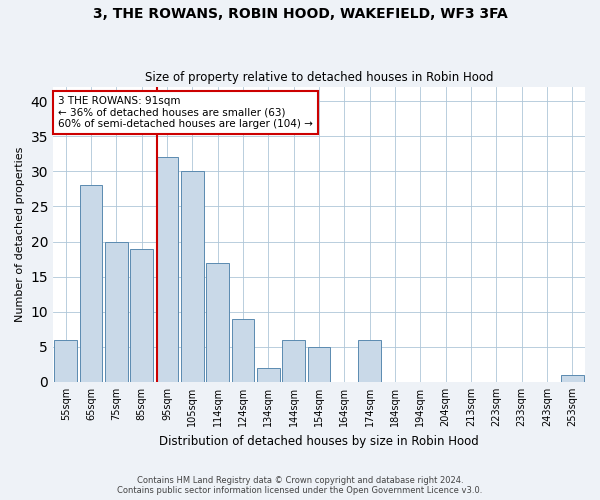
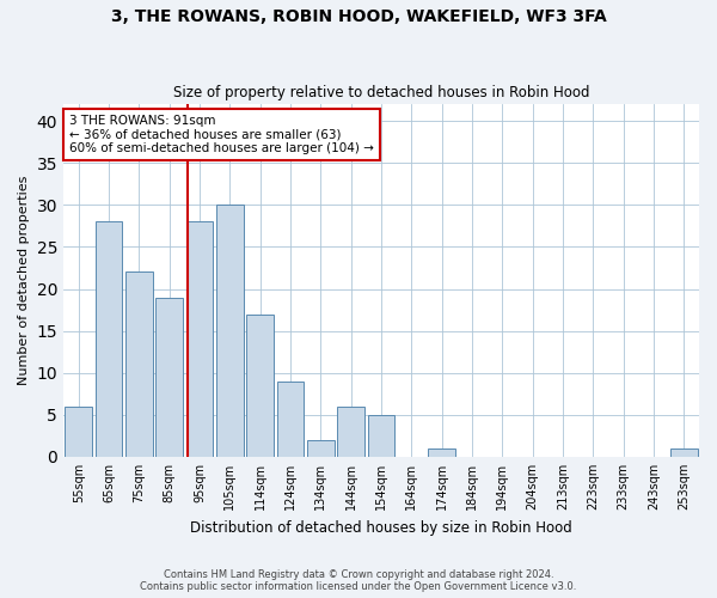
75sqm: 20 -> 22
95sqm: 32 -> 28
174sqm: 6 -> 1
